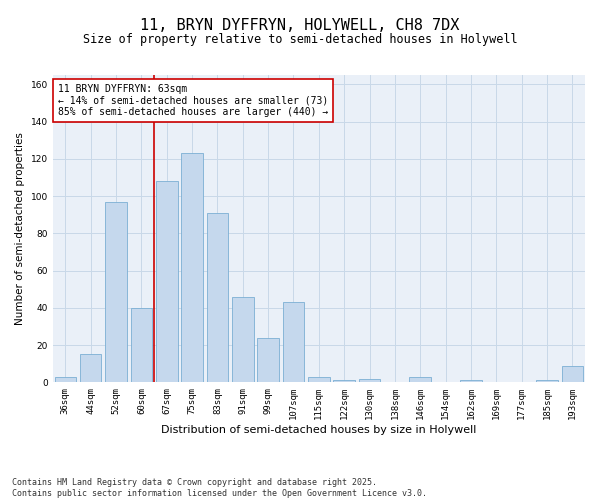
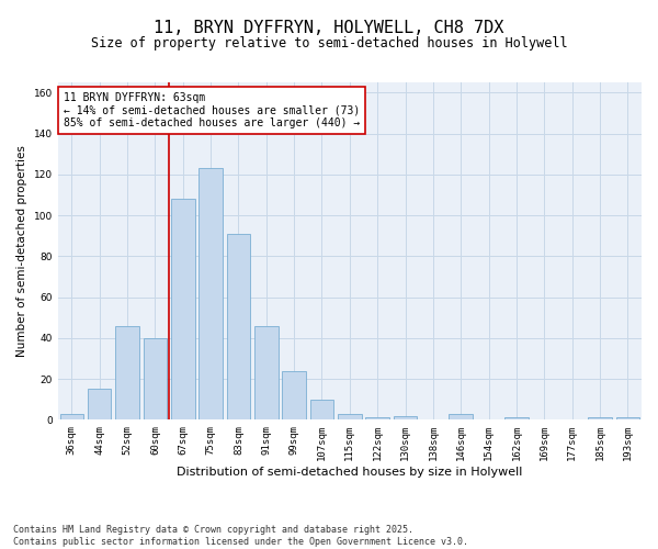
52sqm: 97 -> 46
107sqm: 43 -> 10
193sqm: 9 -> 1
